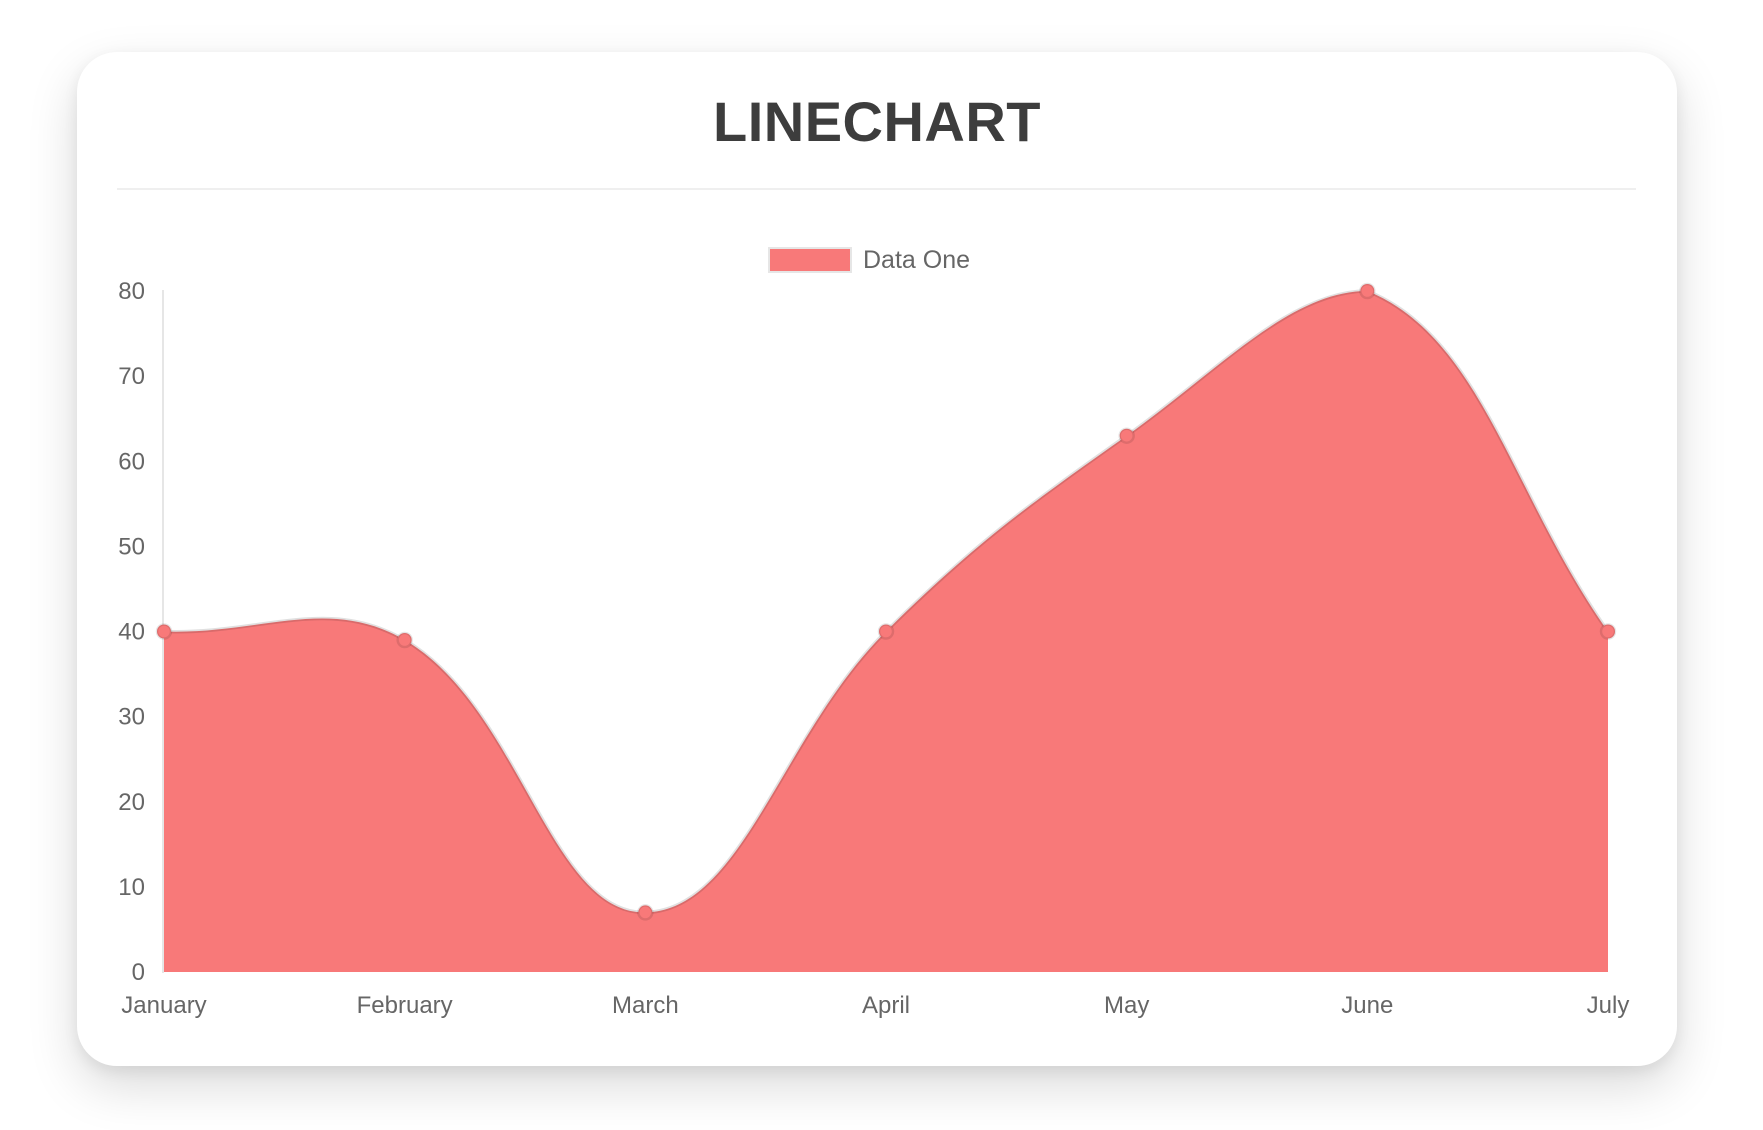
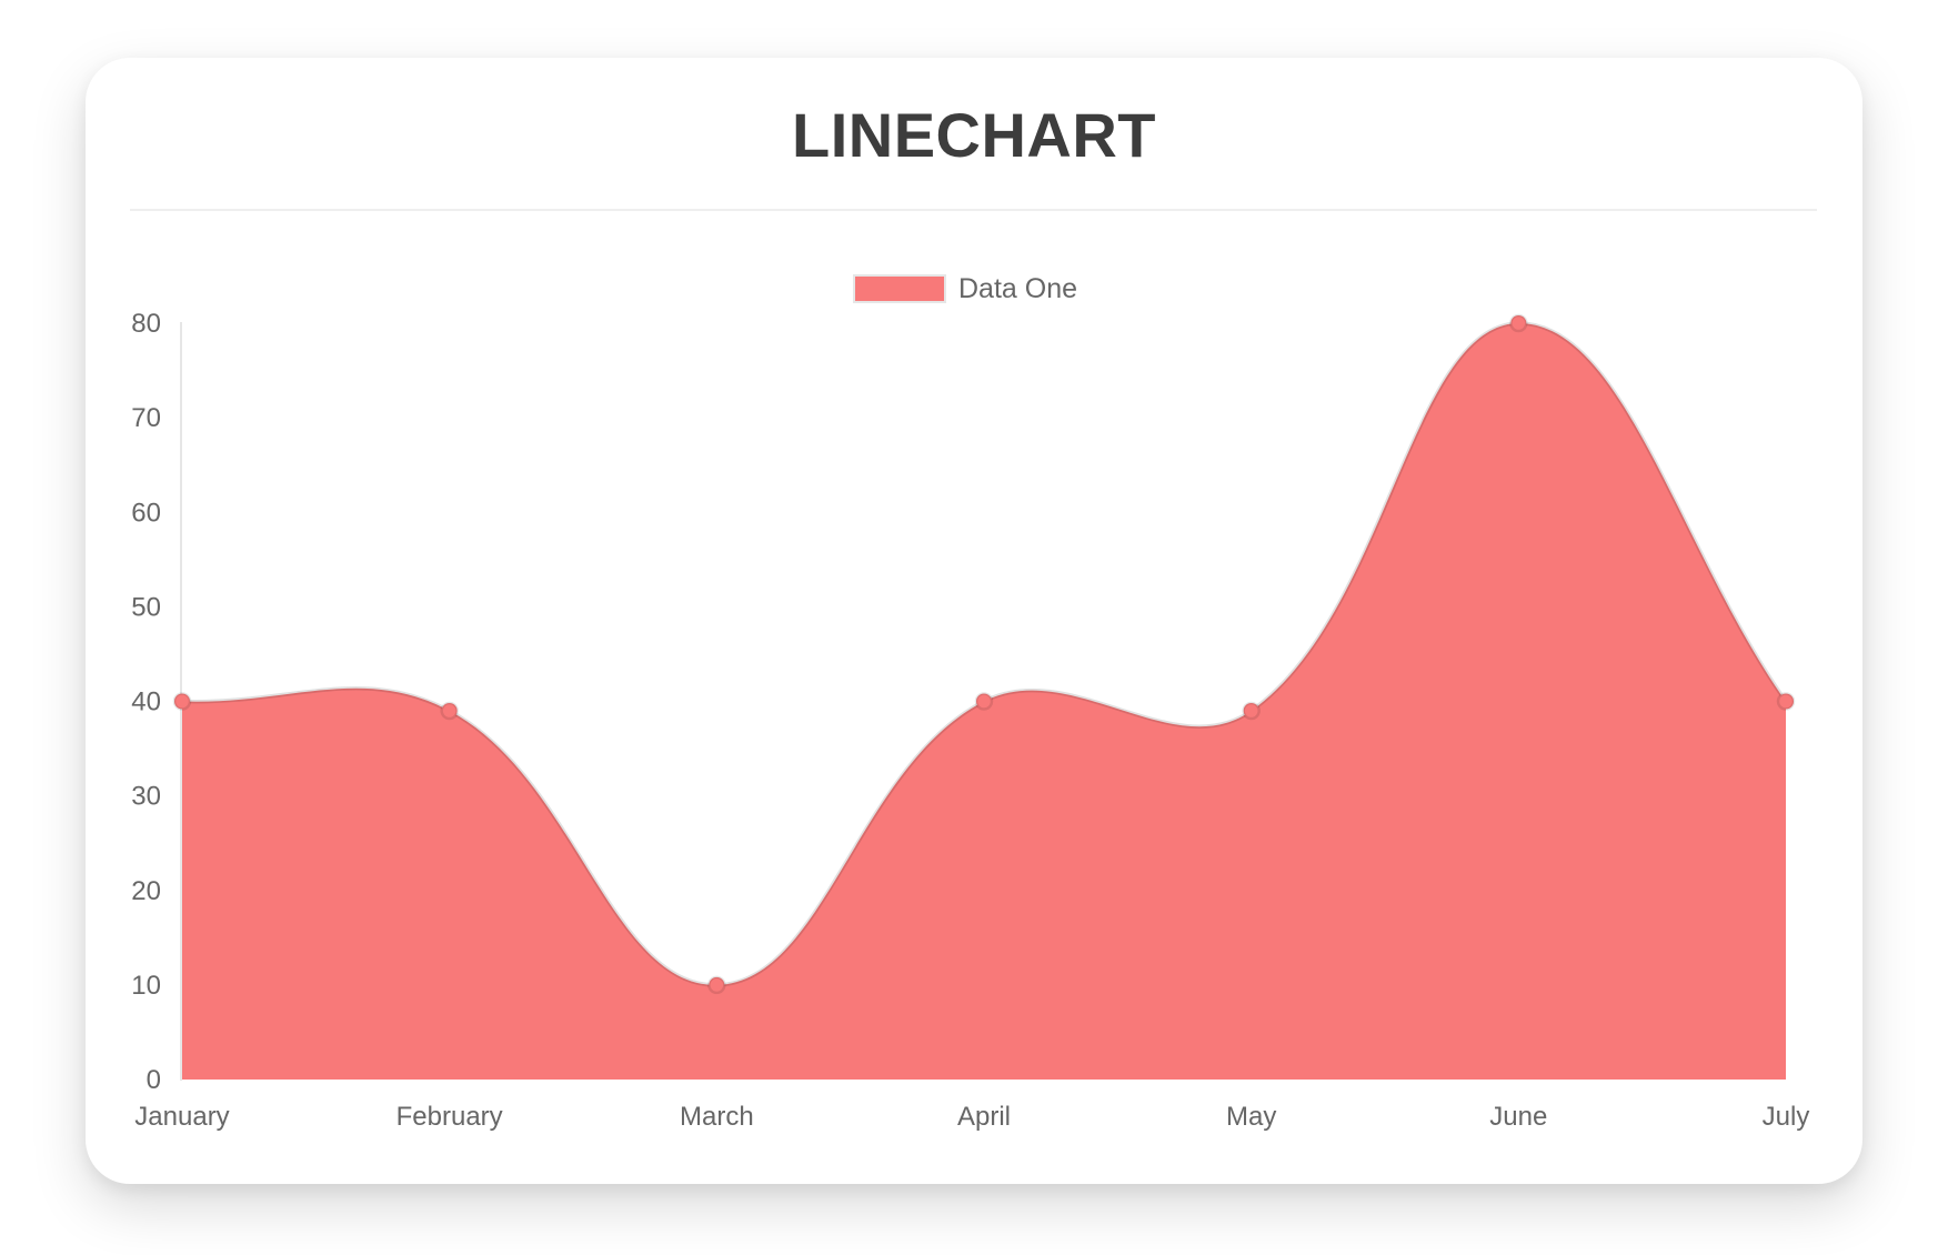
March: 7 -> 10
May: 63 -> 39
